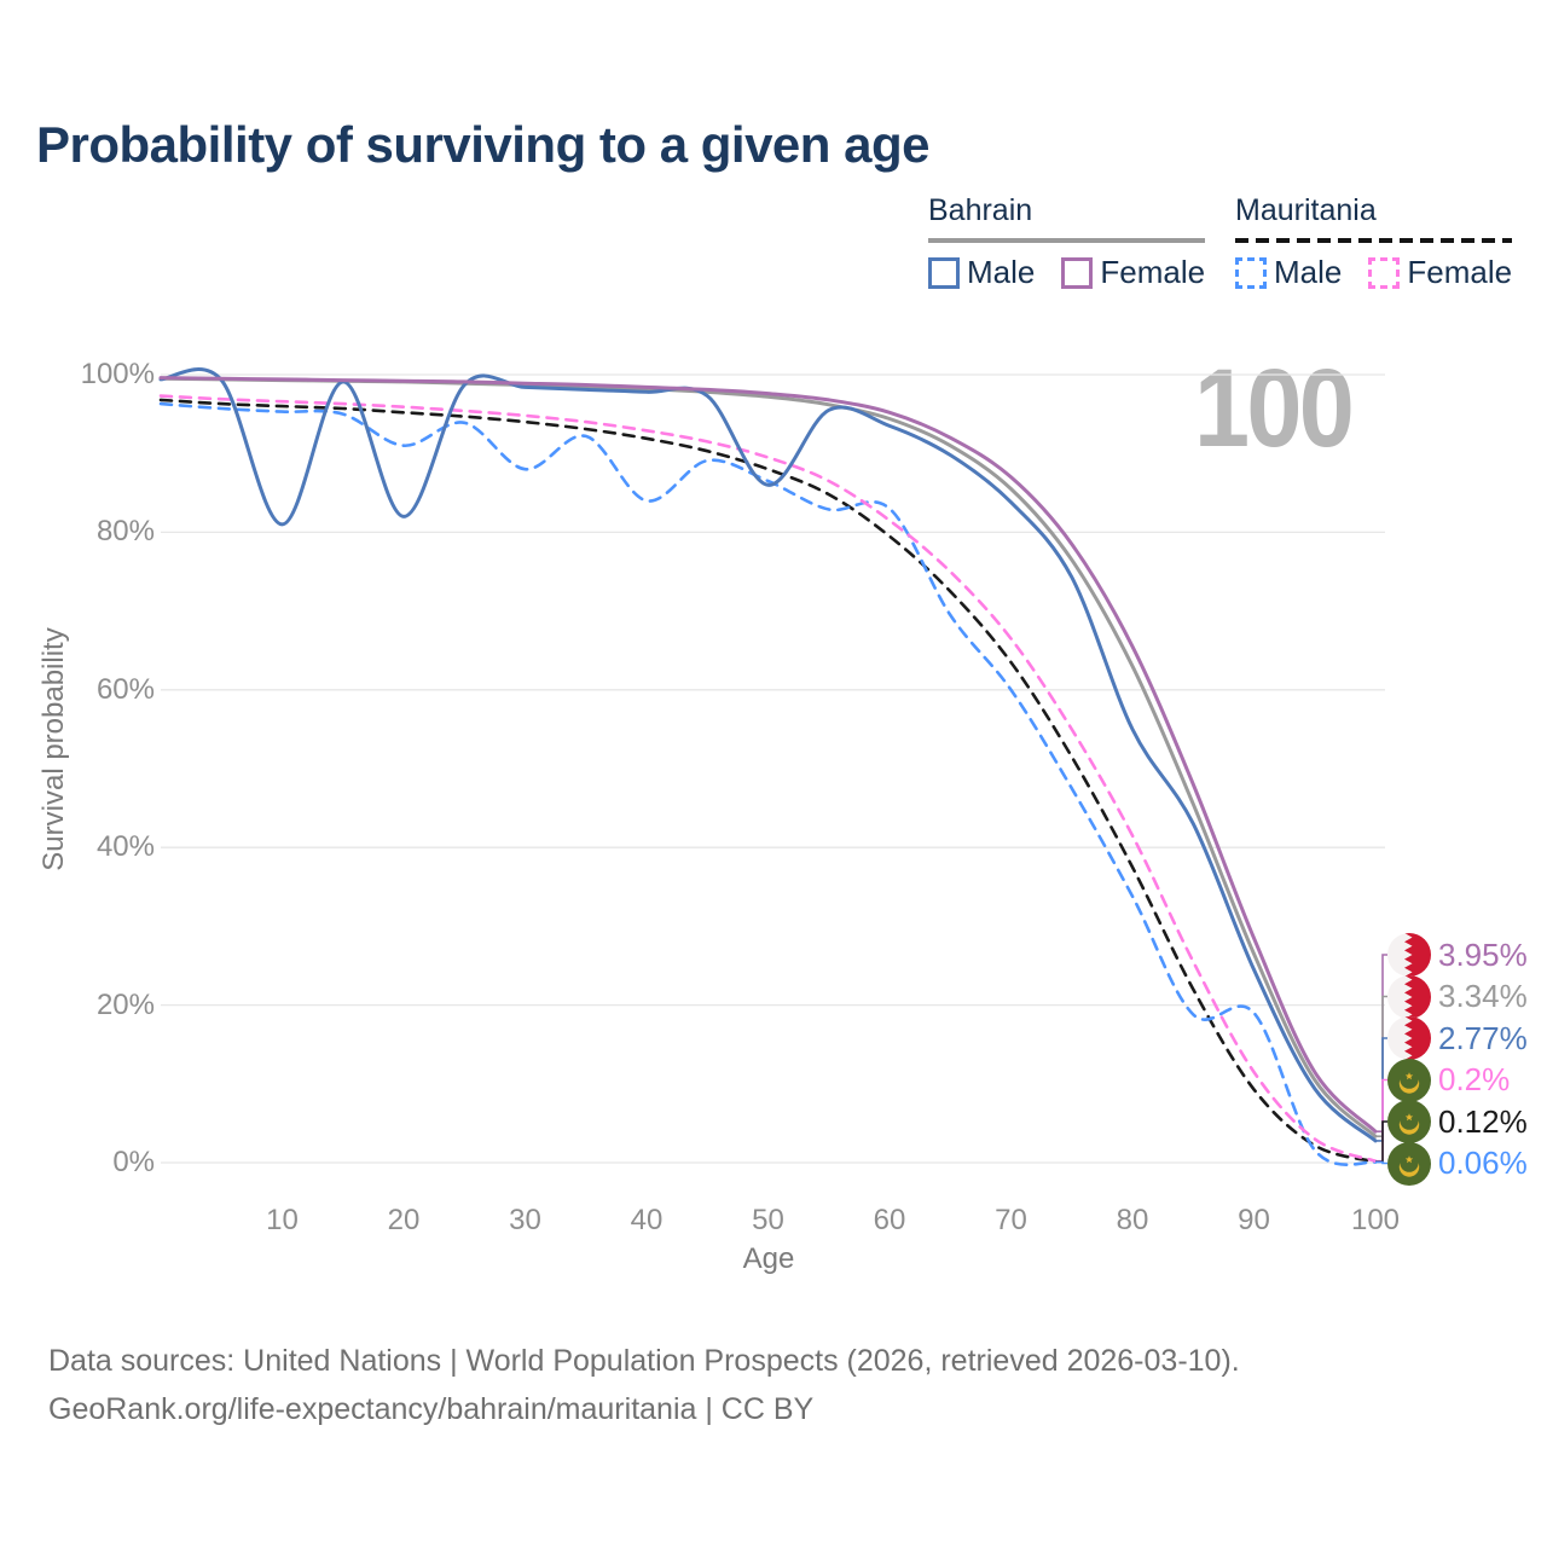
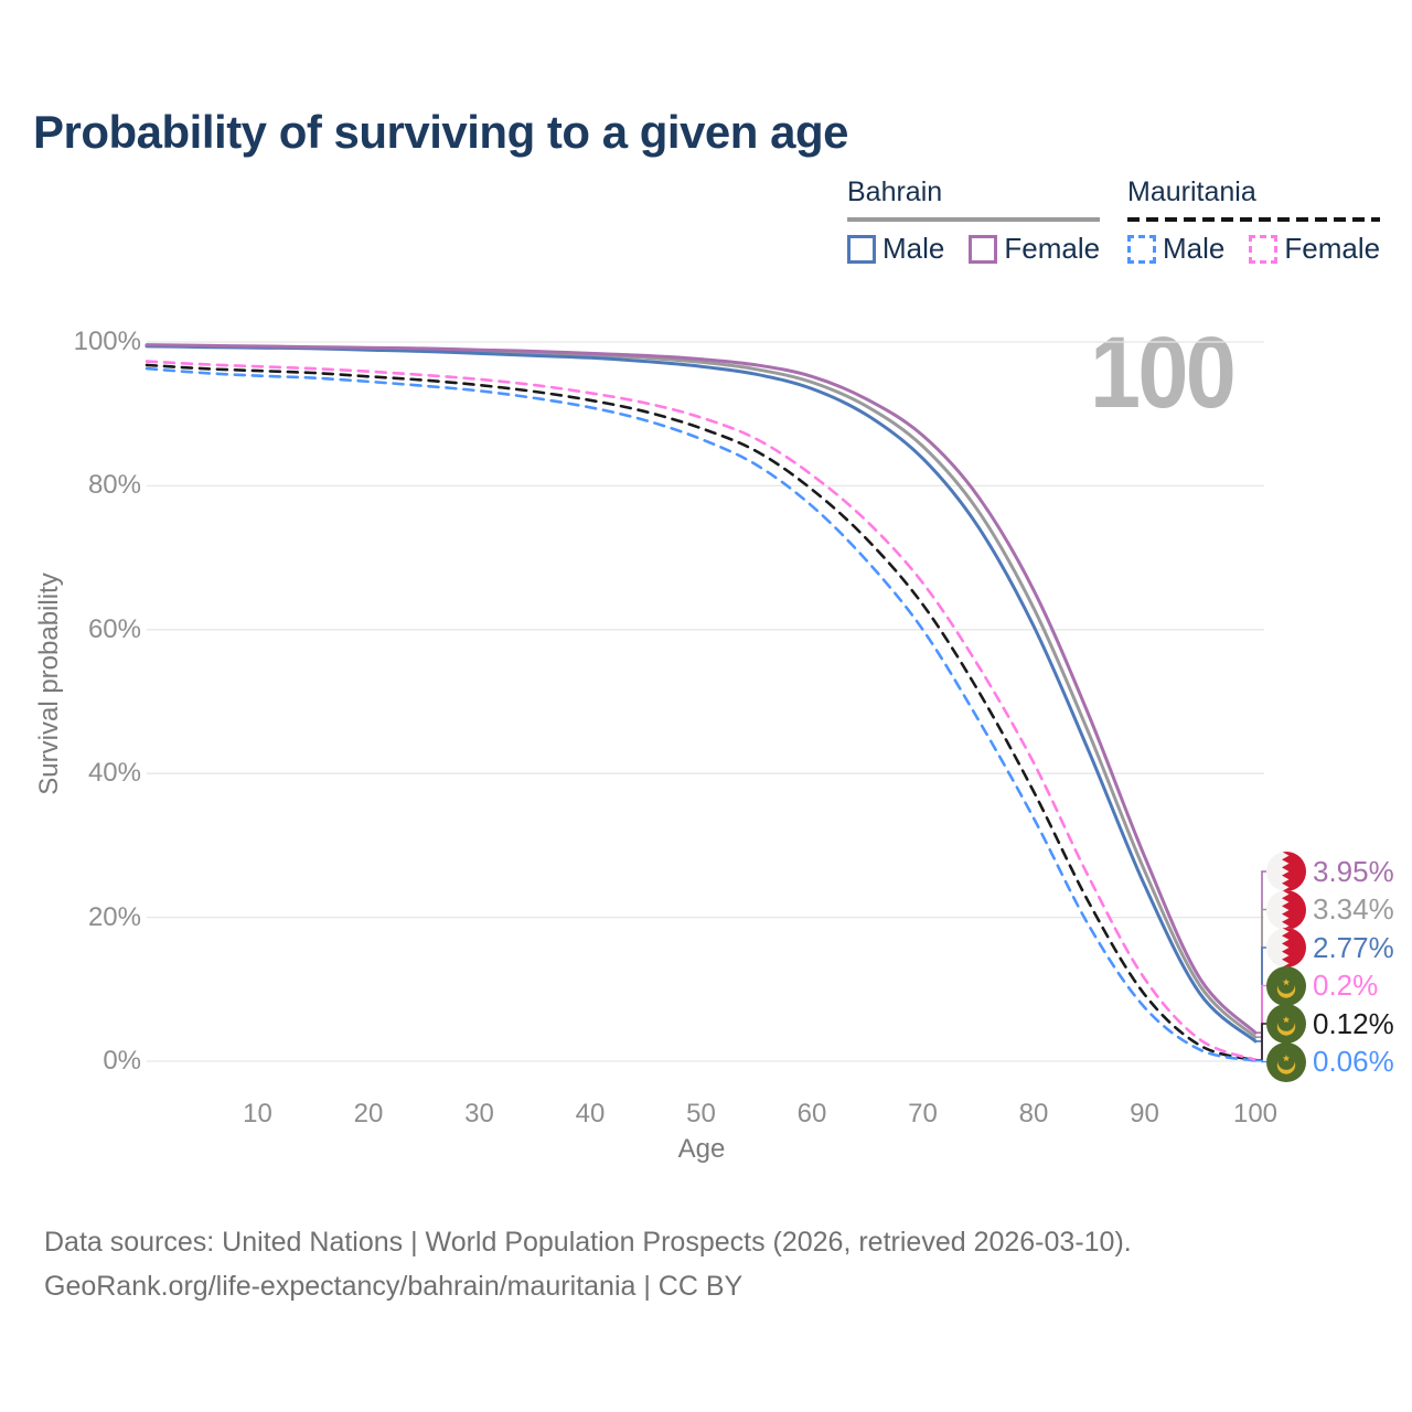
Bahrain Male/10: 81% -> 99%
Mauritania Male/20: 91% -> 94%
Bahrain Male/20: 82% -> 99%
Mauritania Male/30: 88% -> 93%
Mauritania Male/40: 84% -> 91%
Bahrain Male/50: 86% -> 97%
Mauritania Male/60: 83% -> 77%
Bahrain Male/80: 55% -> 60%
Mauritania Male/90: 19% -> 8%
